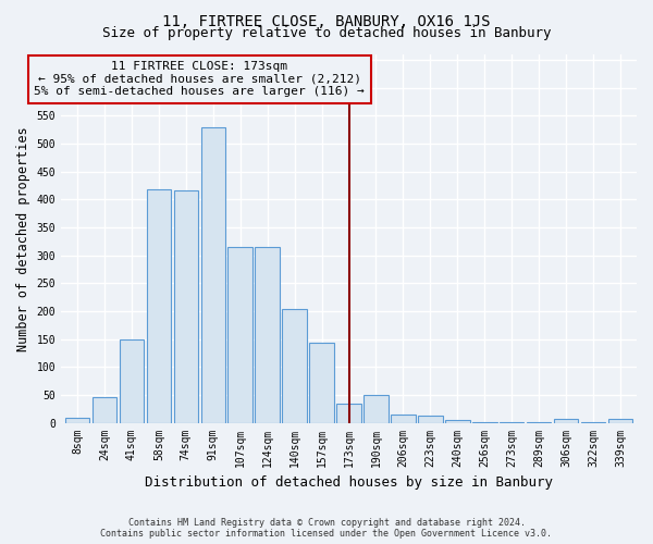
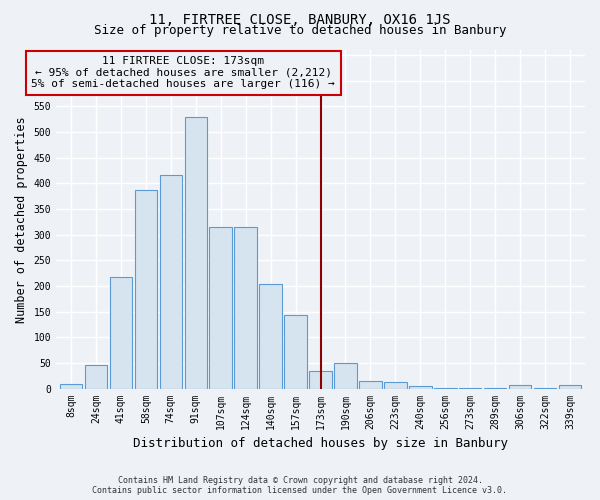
41sqm: 150 -> 218
58sqm: 418 -> 388
